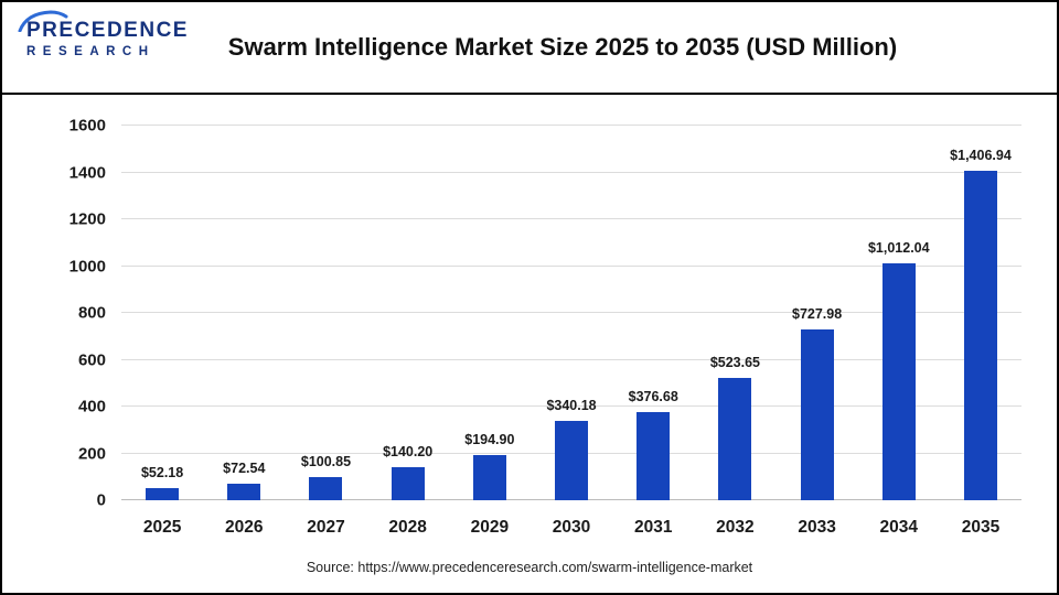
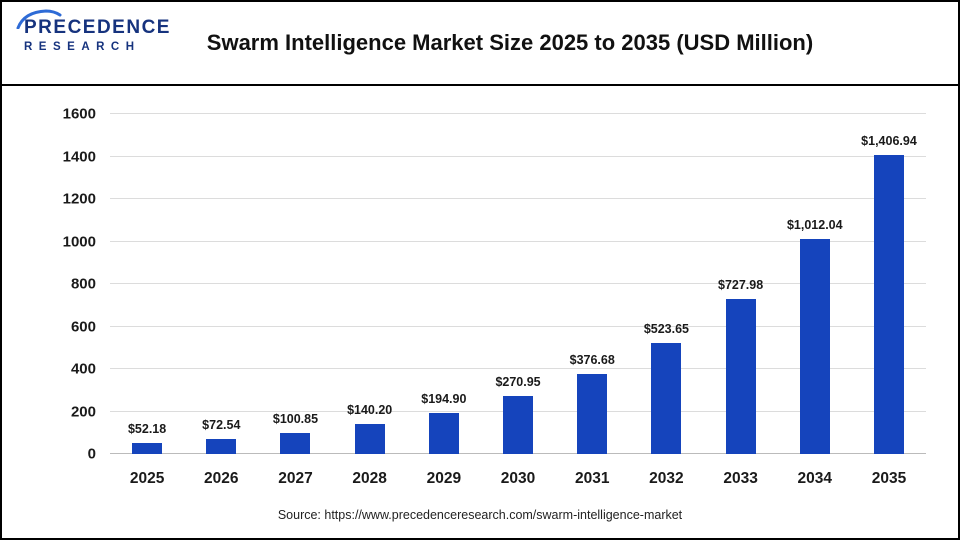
2030: $340.18 -> $270.95
